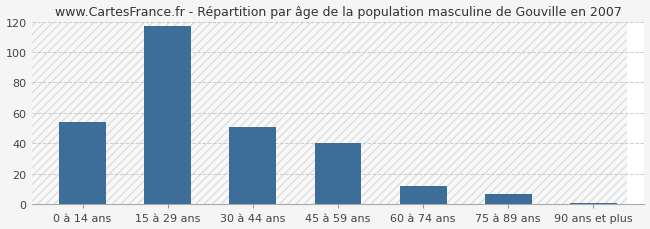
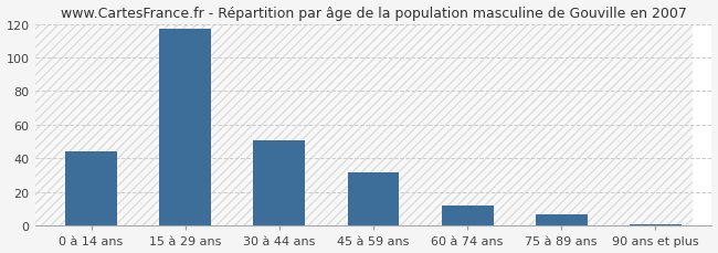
0 à 14 ans: 54 -> 44
45 à 59 ans: 40 -> 32
